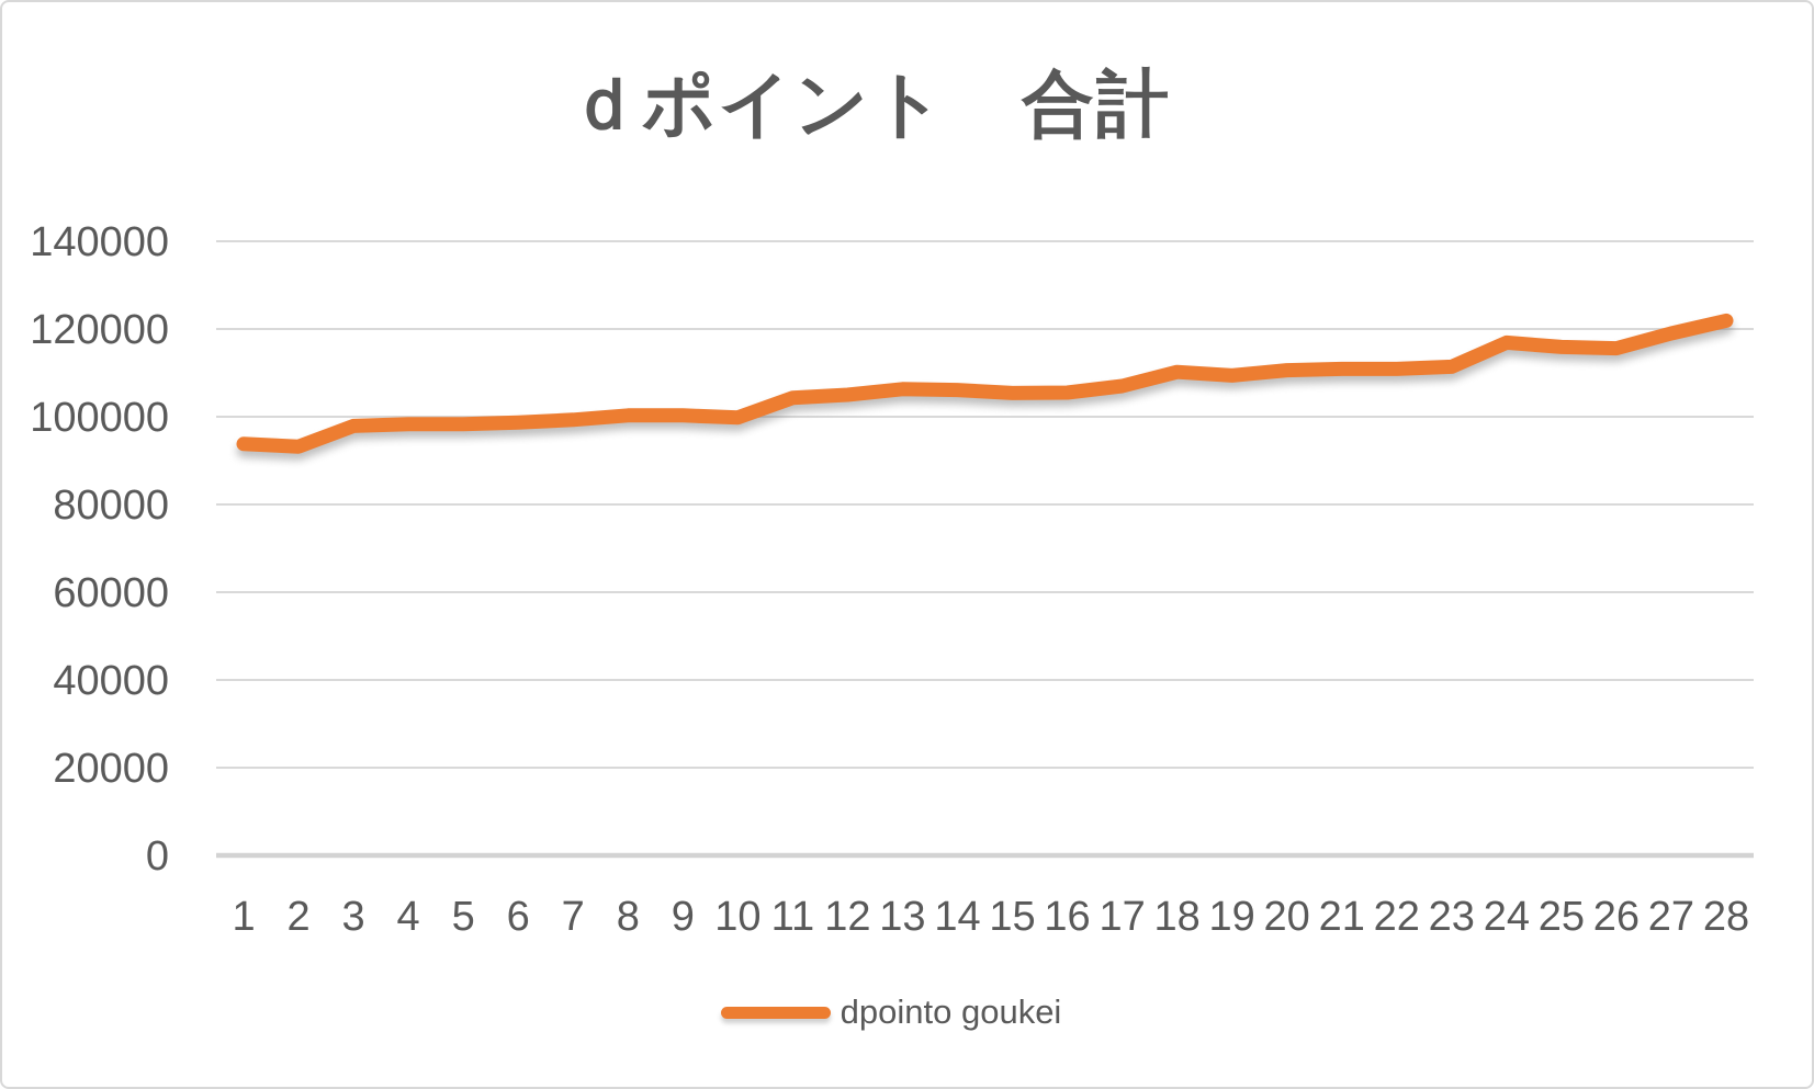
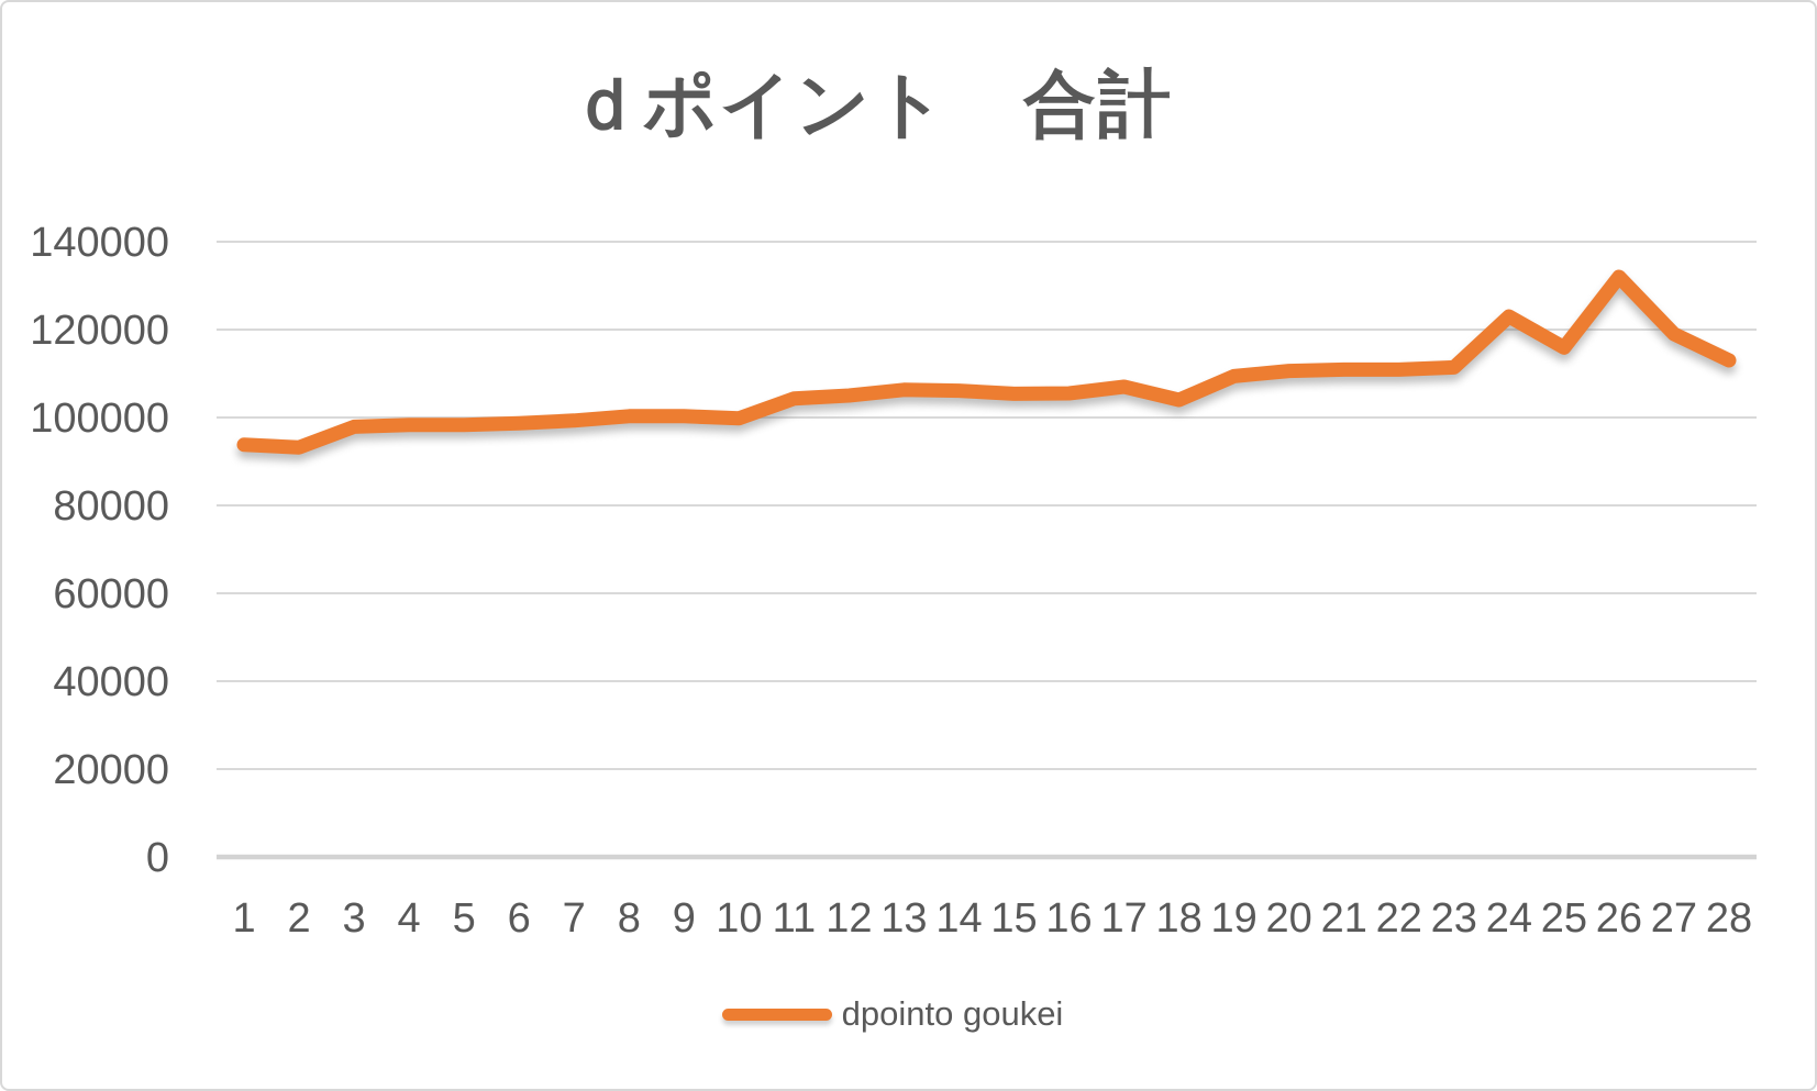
18: 110000 -> 104000
24: 117000 -> 123000
26: 116000 -> 132000
28: 122000 -> 113000
